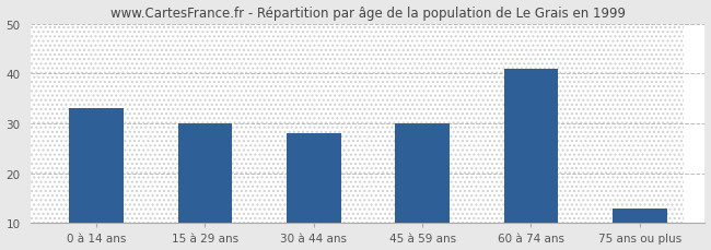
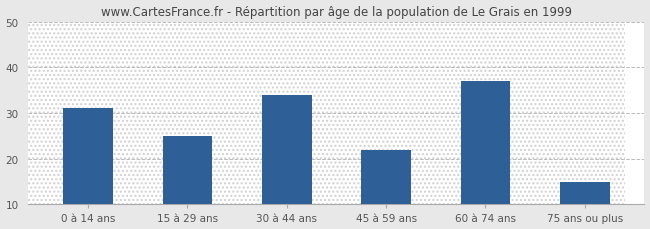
0 à 14 ans: 33 -> 31
15 à 29 ans: 30 -> 25
30 à 44 ans: 28 -> 34
45 à 59 ans: 30 -> 22
60 à 74 ans: 41 -> 37
75 ans ou plus: 13 -> 15
